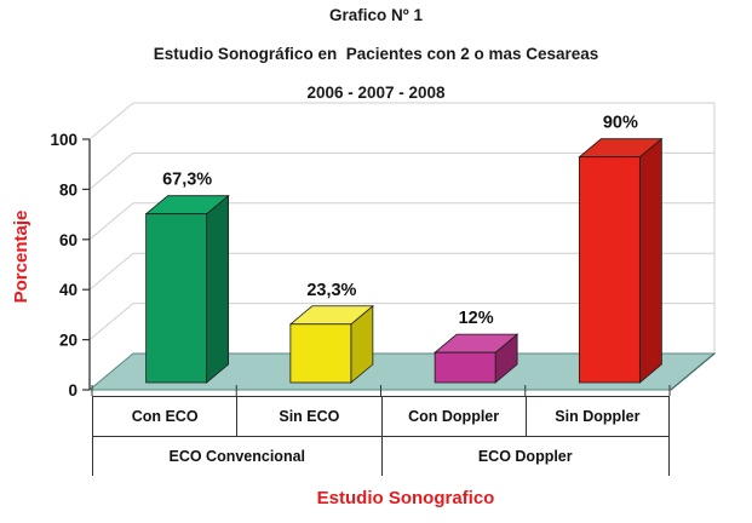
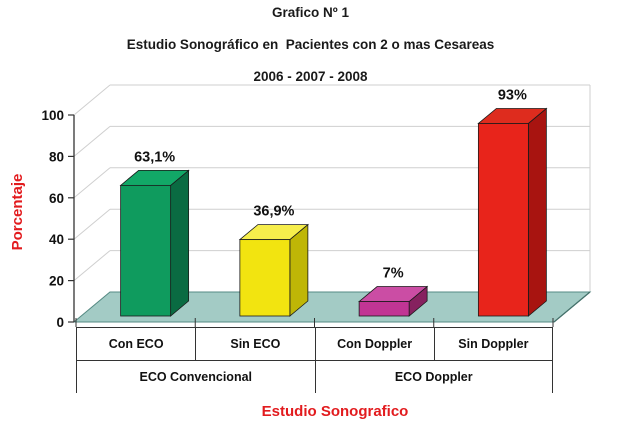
Con ECO: 67,3% -> 63,1%
Sin ECO: 23,3% -> 36,9%
Con Doppler: 12% -> 7%
Sin Doppler: 90% -> 93%
